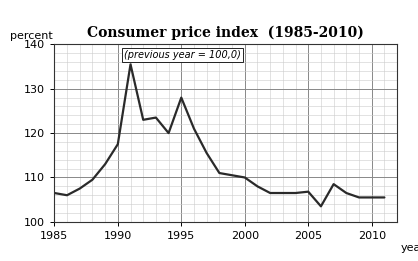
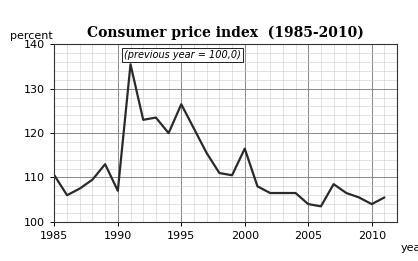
1985: 106.5 -> 110.5
1990: 117.5 -> 107.0
1995: 128.0 -> 126.5
2000: 110.0 -> 116.5
2005: 106.8 -> 104.0
2010: 105.5 -> 104.0
